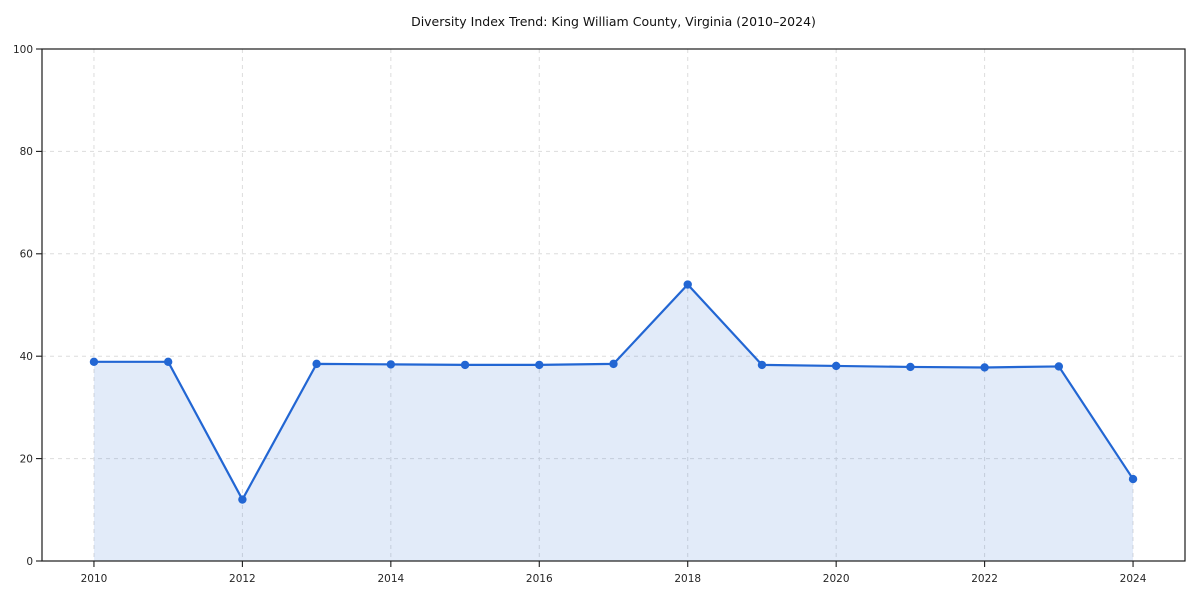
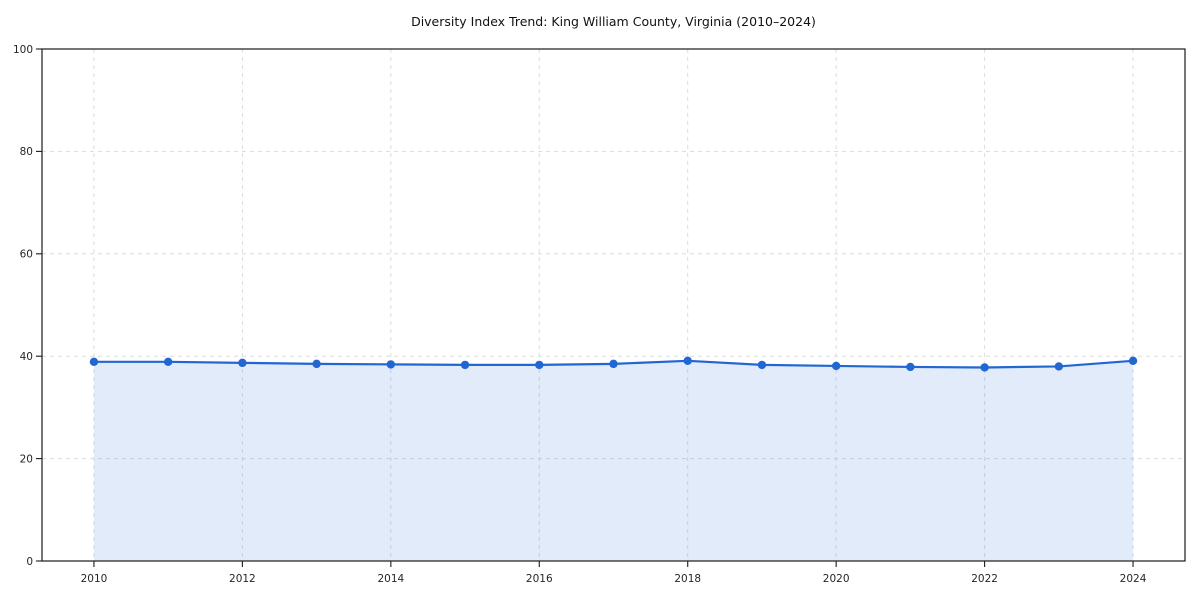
2012: 12 -> 39
2018: 54 -> 39
2024: 16 -> 39
